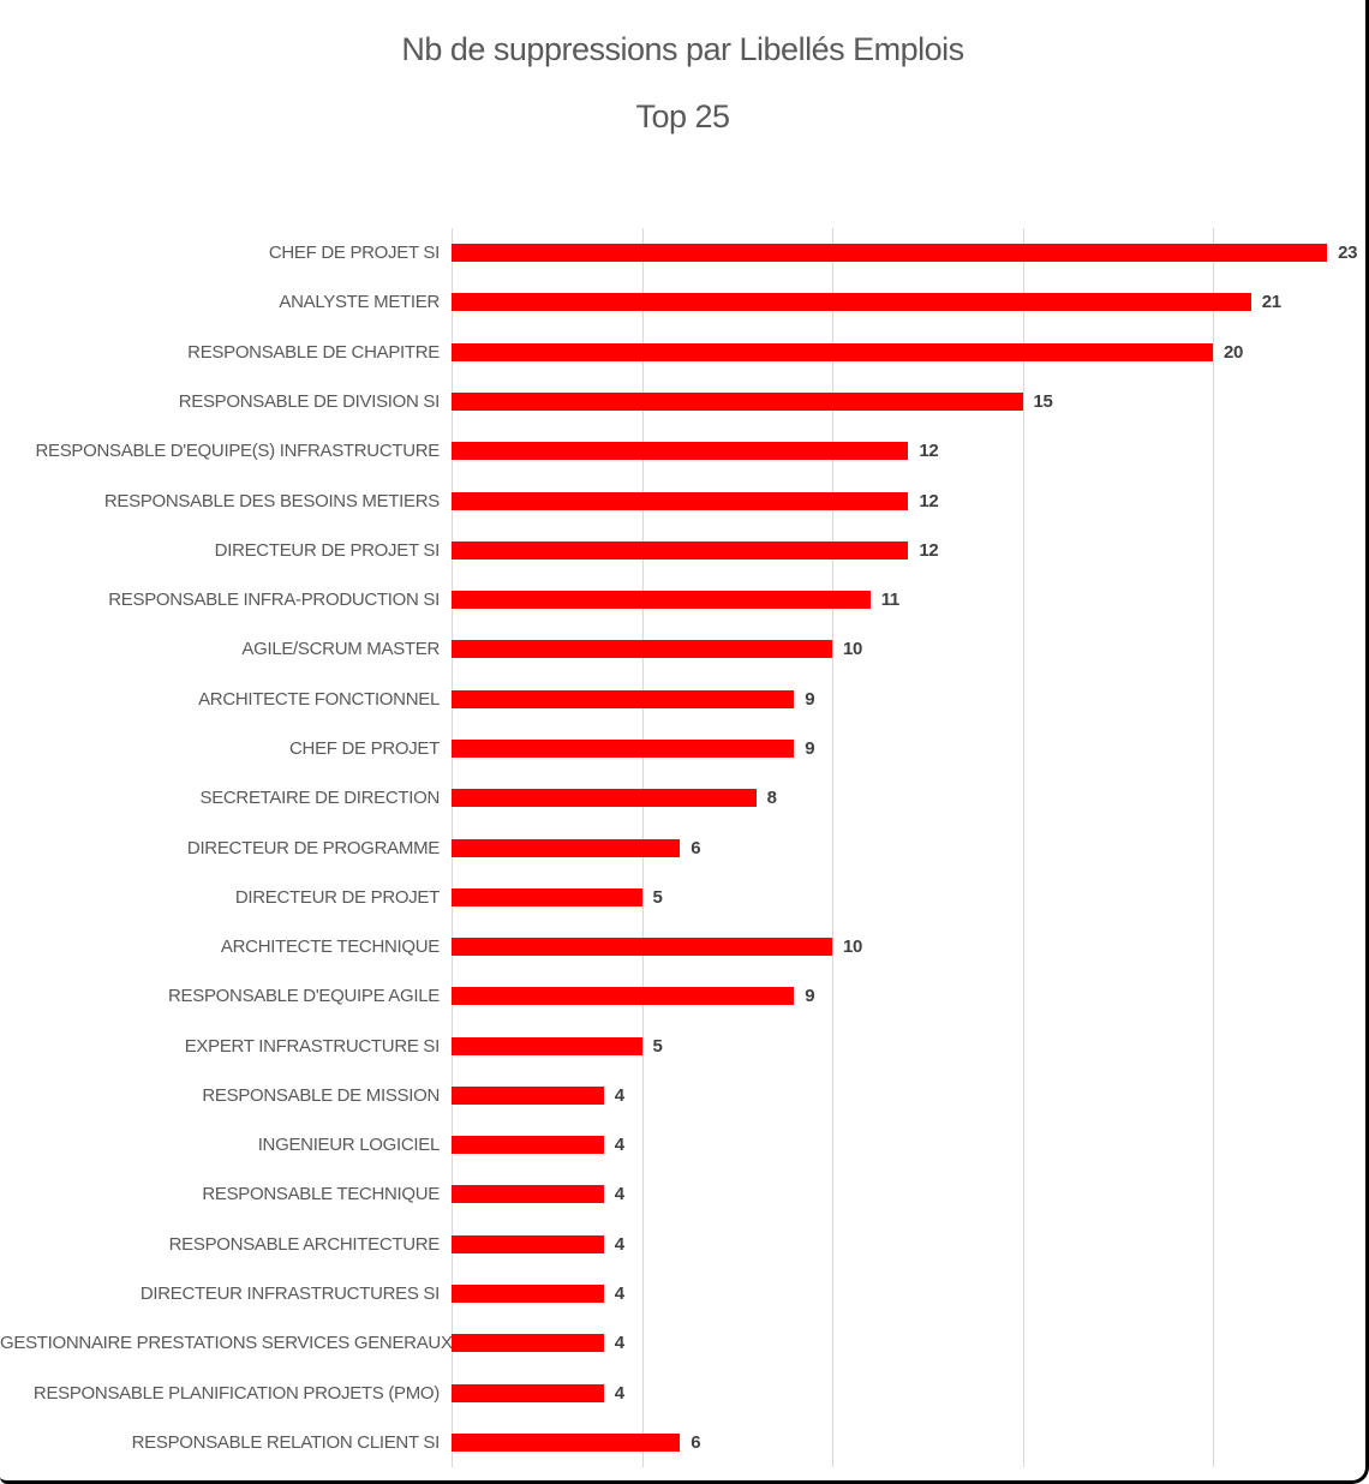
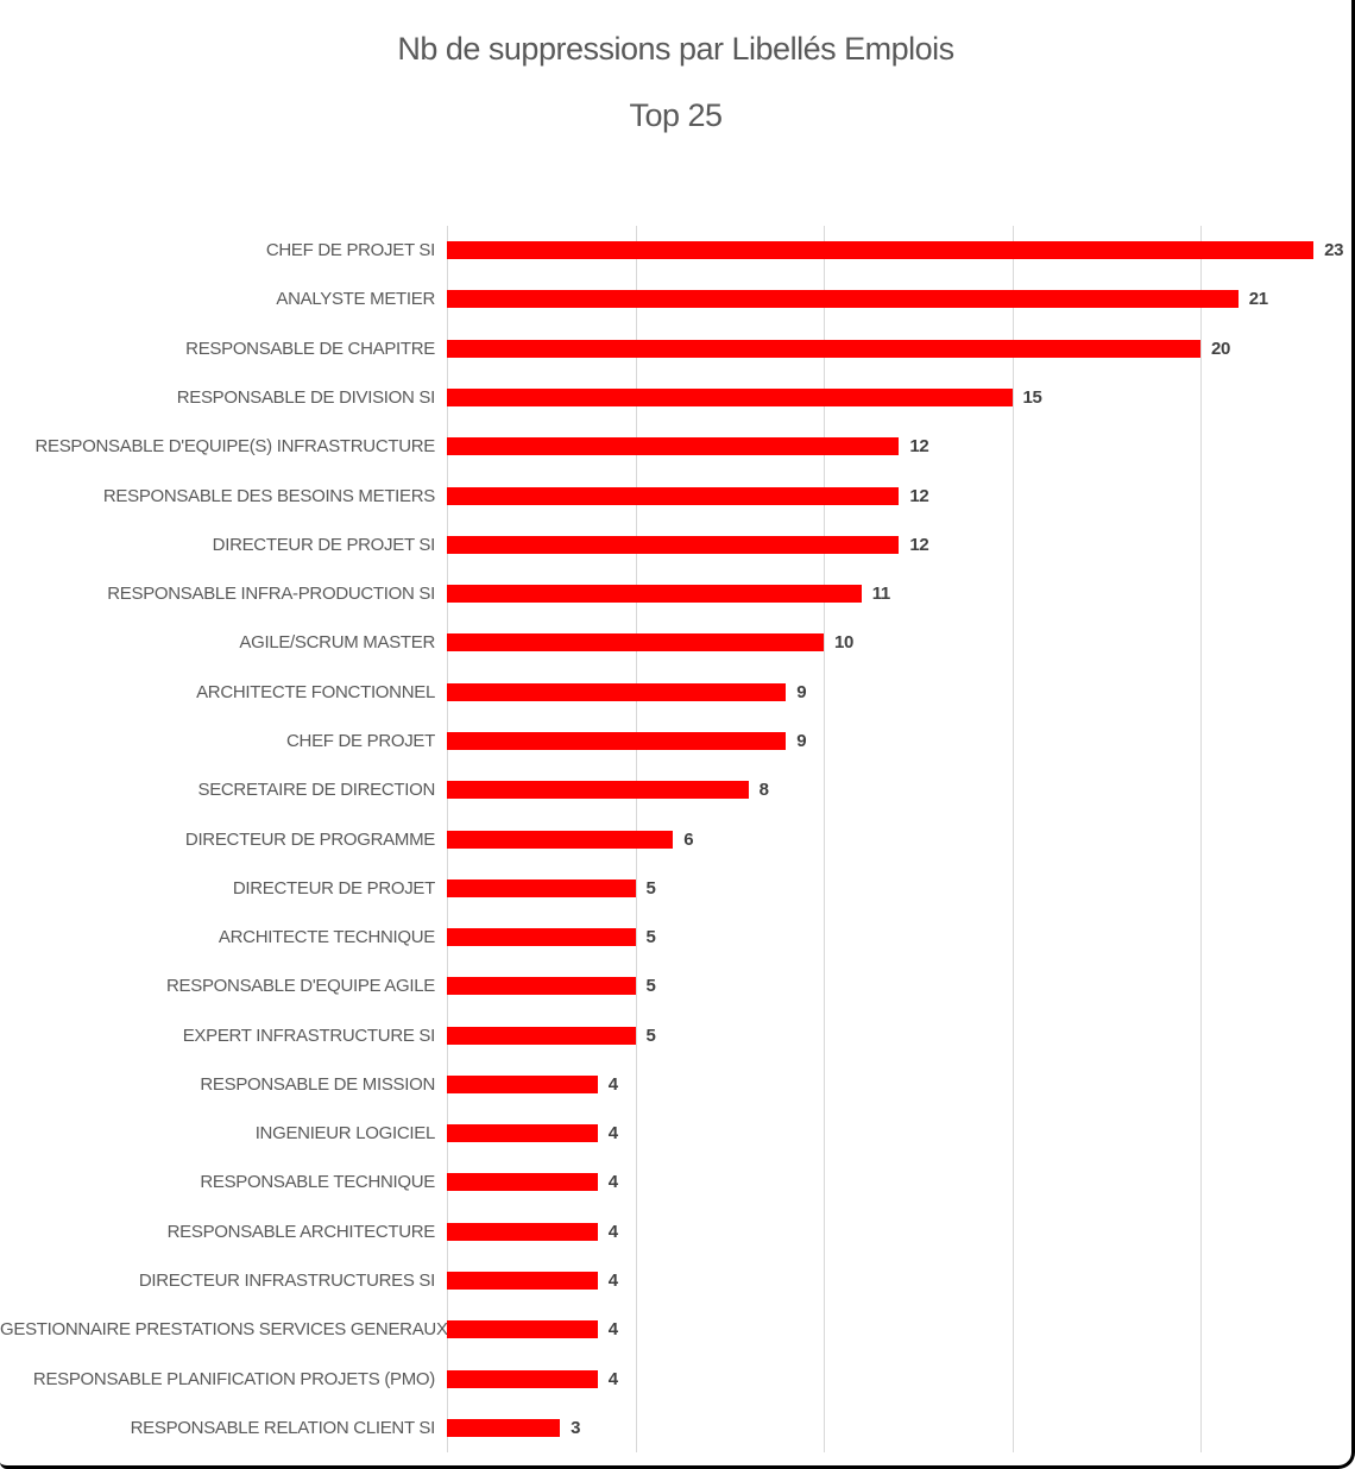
ARCHITECTE TECHNIQUE: 10 -> 5
RESPONSABLE D'EQUIPE AGILE: 9 -> 5
RESPONSABLE RELATION CLIENT SI: 6 -> 3
